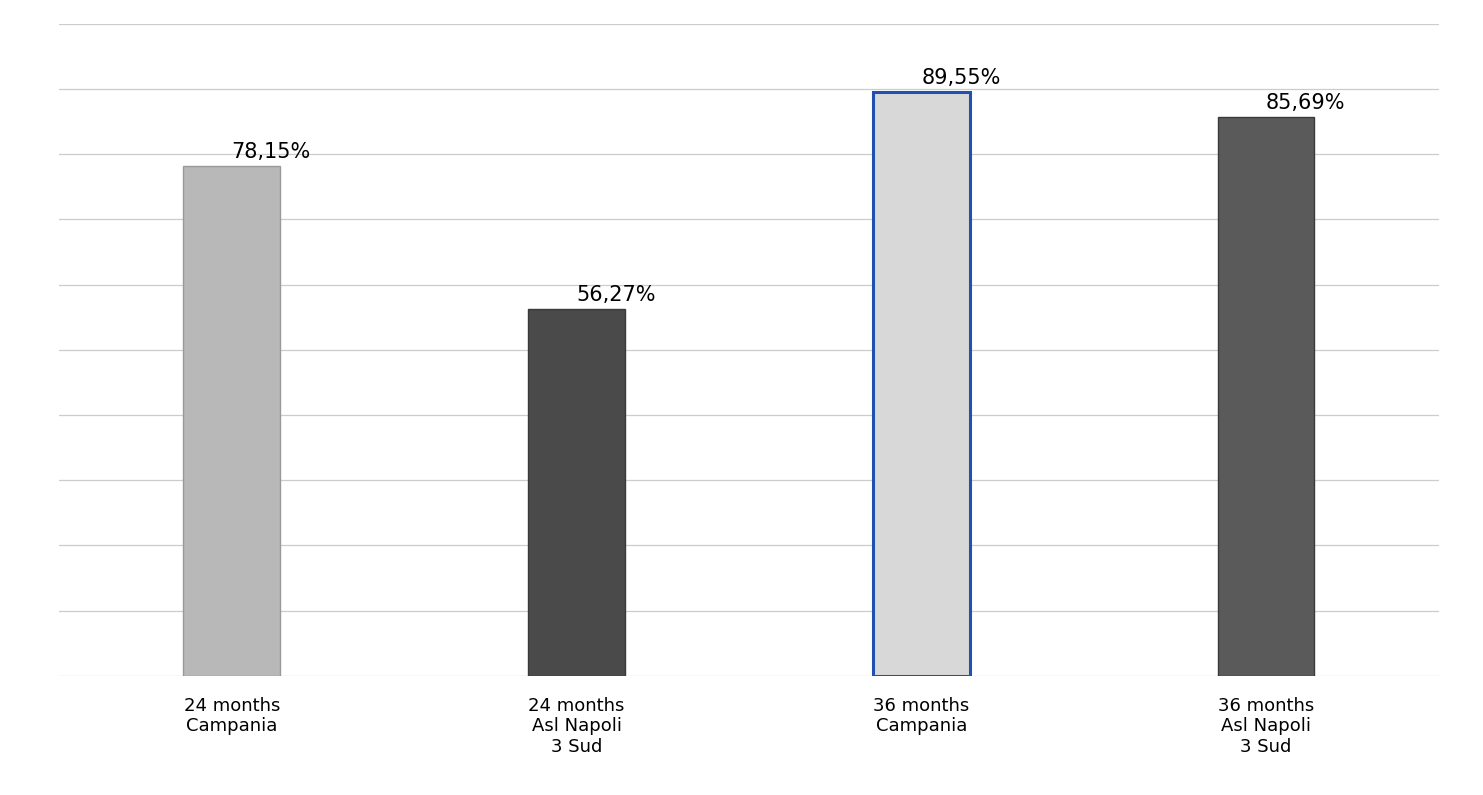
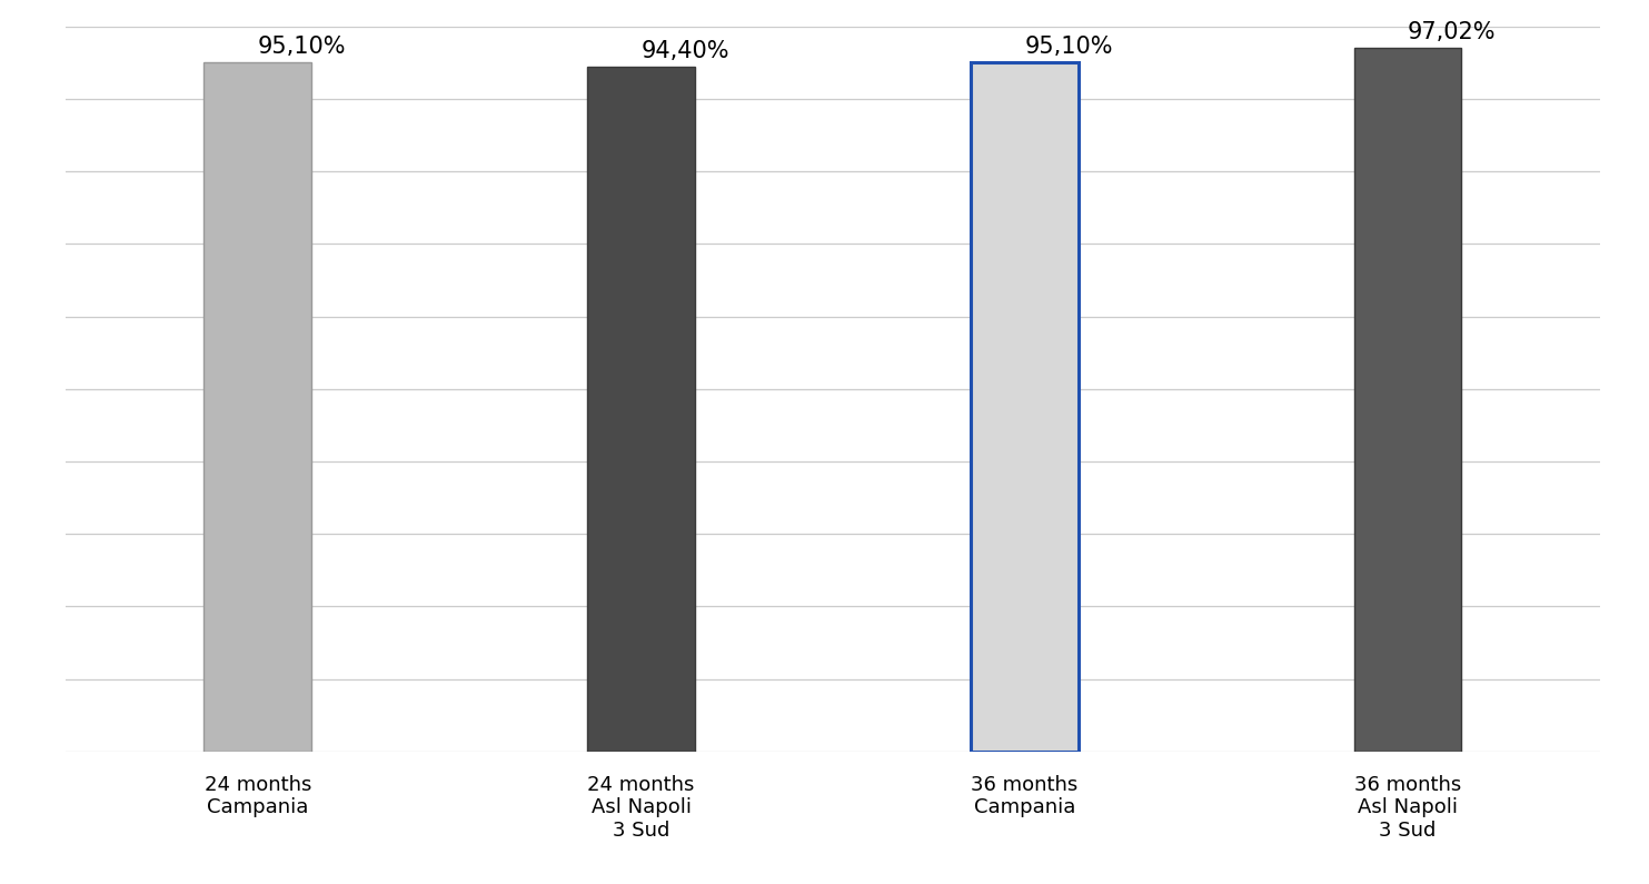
24 months Campania: 78,15% -> 95,10%
24 months Asl Napoli 3 Sud: 56,27% -> 94,40%
36 months Campania: 89,55% -> 95,10%
36 months Asl Napoli 3 Sud: 85,69% -> 97,02%
